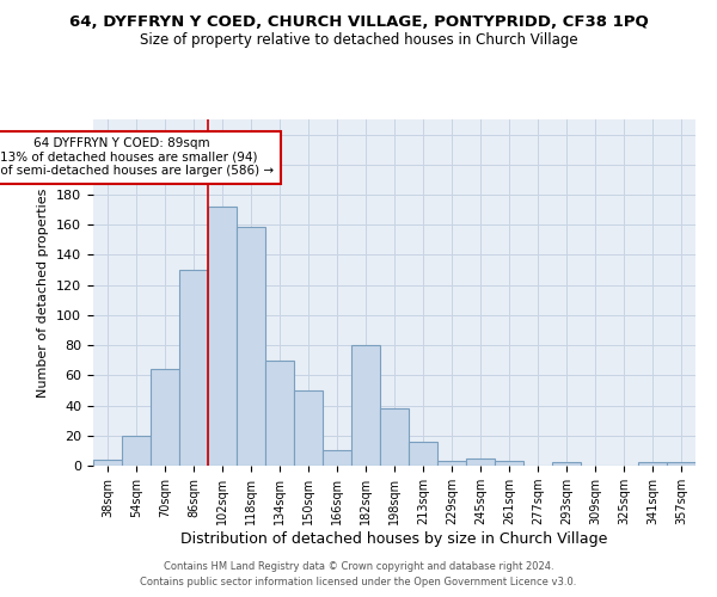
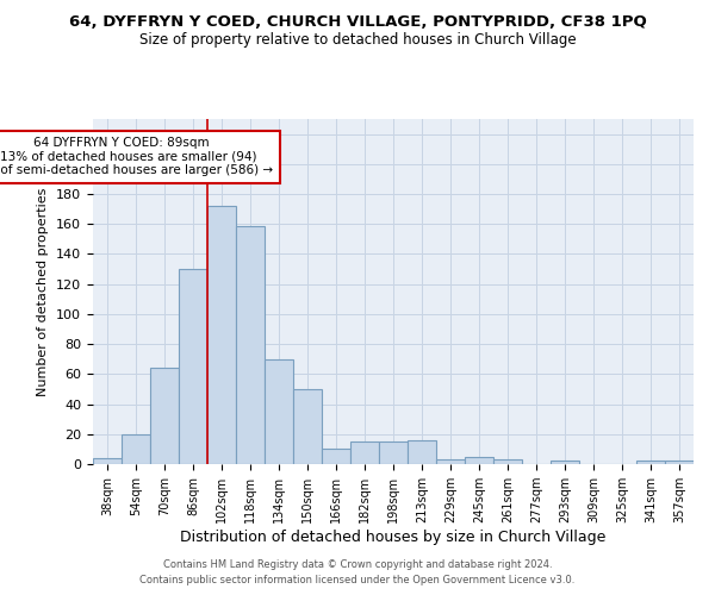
182sqm: 80 -> 15
198sqm: 38 -> 15
